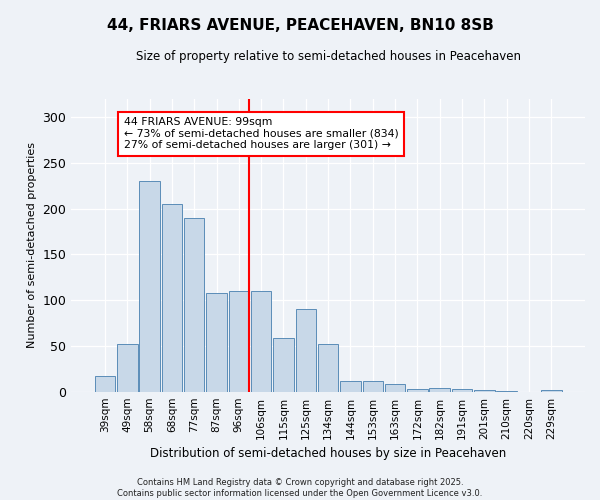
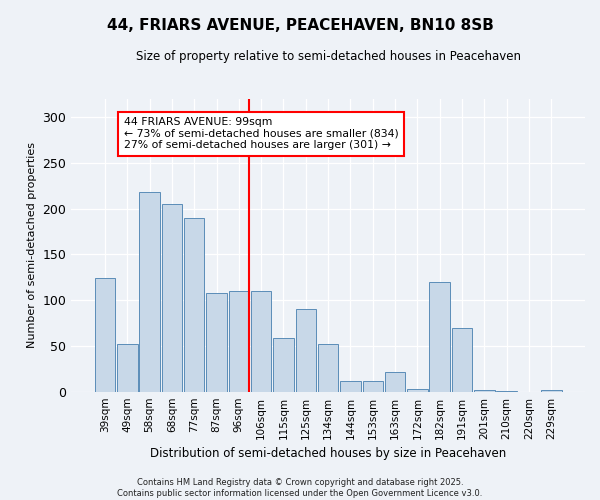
39sqm: 17 -> 124
58sqm: 230 -> 218
163sqm: 8 -> 22
182sqm: 4 -> 120
191sqm: 3 -> 70
